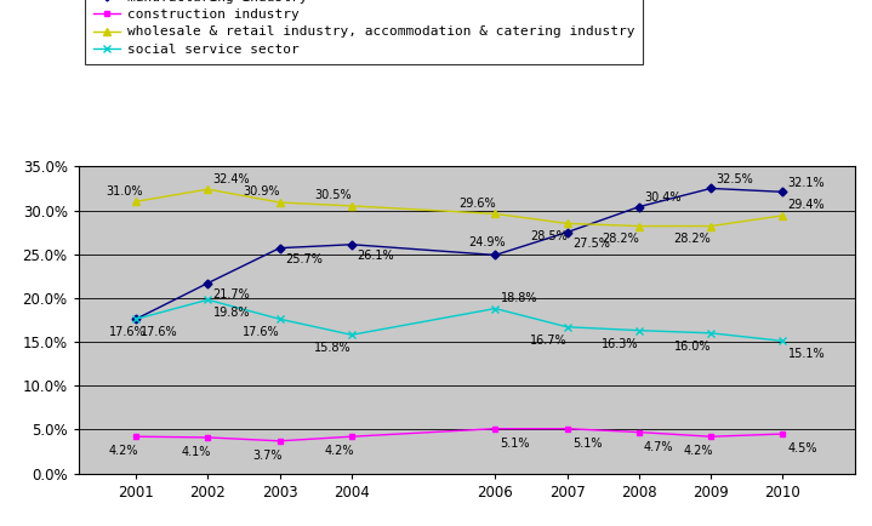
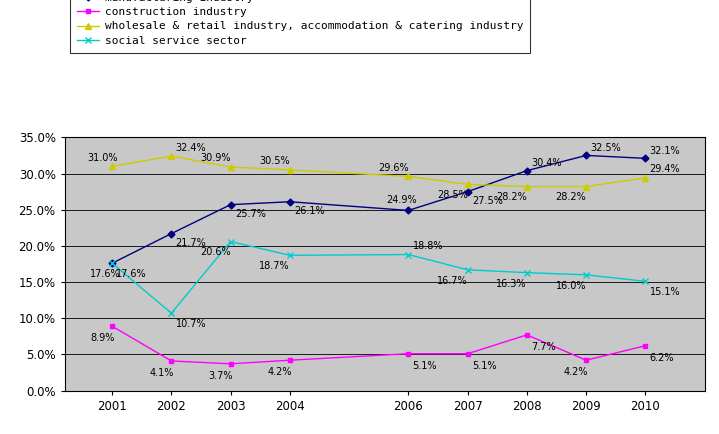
construction industry/2001: 4.2% -> 8.9%
social service sector/2002: 19.8% -> 10.7%
social service sector/2003: 17.6% -> 20.6%
social service sector/2004: 15.8% -> 18.7%
construction industry/2008: 4.7% -> 7.7%
construction industry/2010: 4.5% -> 6.2%
